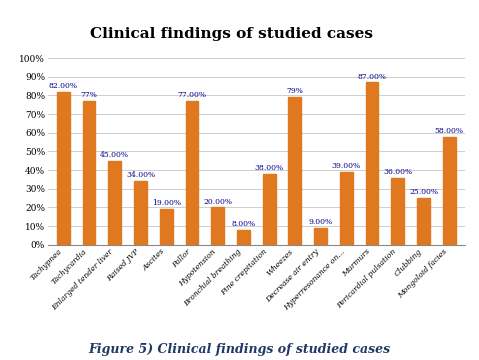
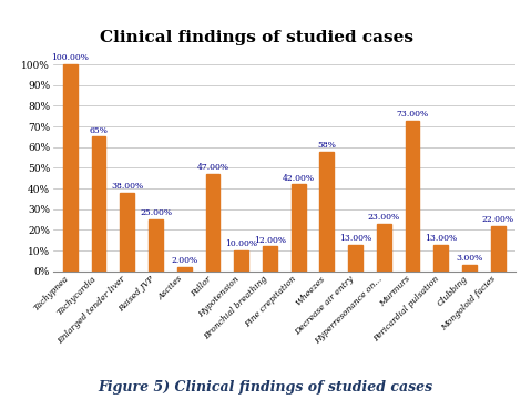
Tachypnea: 82.00% -> 100.00%
Tachycardia: 77% -> 65%
Enlarged tender liver: 45.00% -> 38.00%
Raised JVP: 34.00% -> 25.00%
Ascites: 19.00% -> 2.00%
Pallor: 77.00% -> 47.00%
Hypotension: 20.00% -> 10.00%
Bronchial breathing: 8.00% -> 12.00%
Fine crepitation: 38.00% -> 42.00%
Wheezes: 79% -> 58%
Decrease air entry: 9.00% -> 13.00%
Hyperresonance on...: 39.00% -> 23.00%
Murmurs: 87.00% -> 73.00%
Pericardial pulsation: 36.00% -> 13.00%
Clubbing: 25.00% -> 3.00%
Mongoloid facies: 58.00% -> 22.00%
